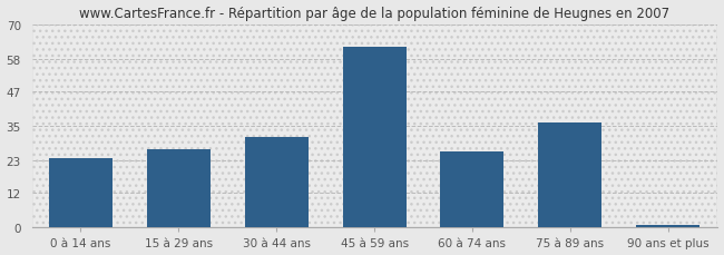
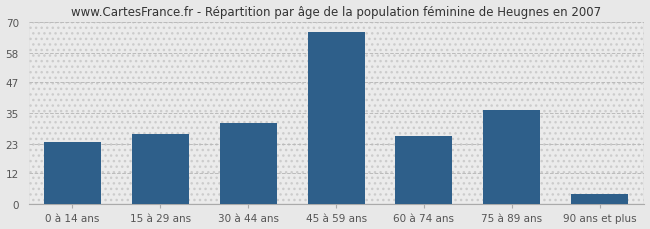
45 à 59 ans: 62 -> 66
90 ans et plus: 1 -> 4
